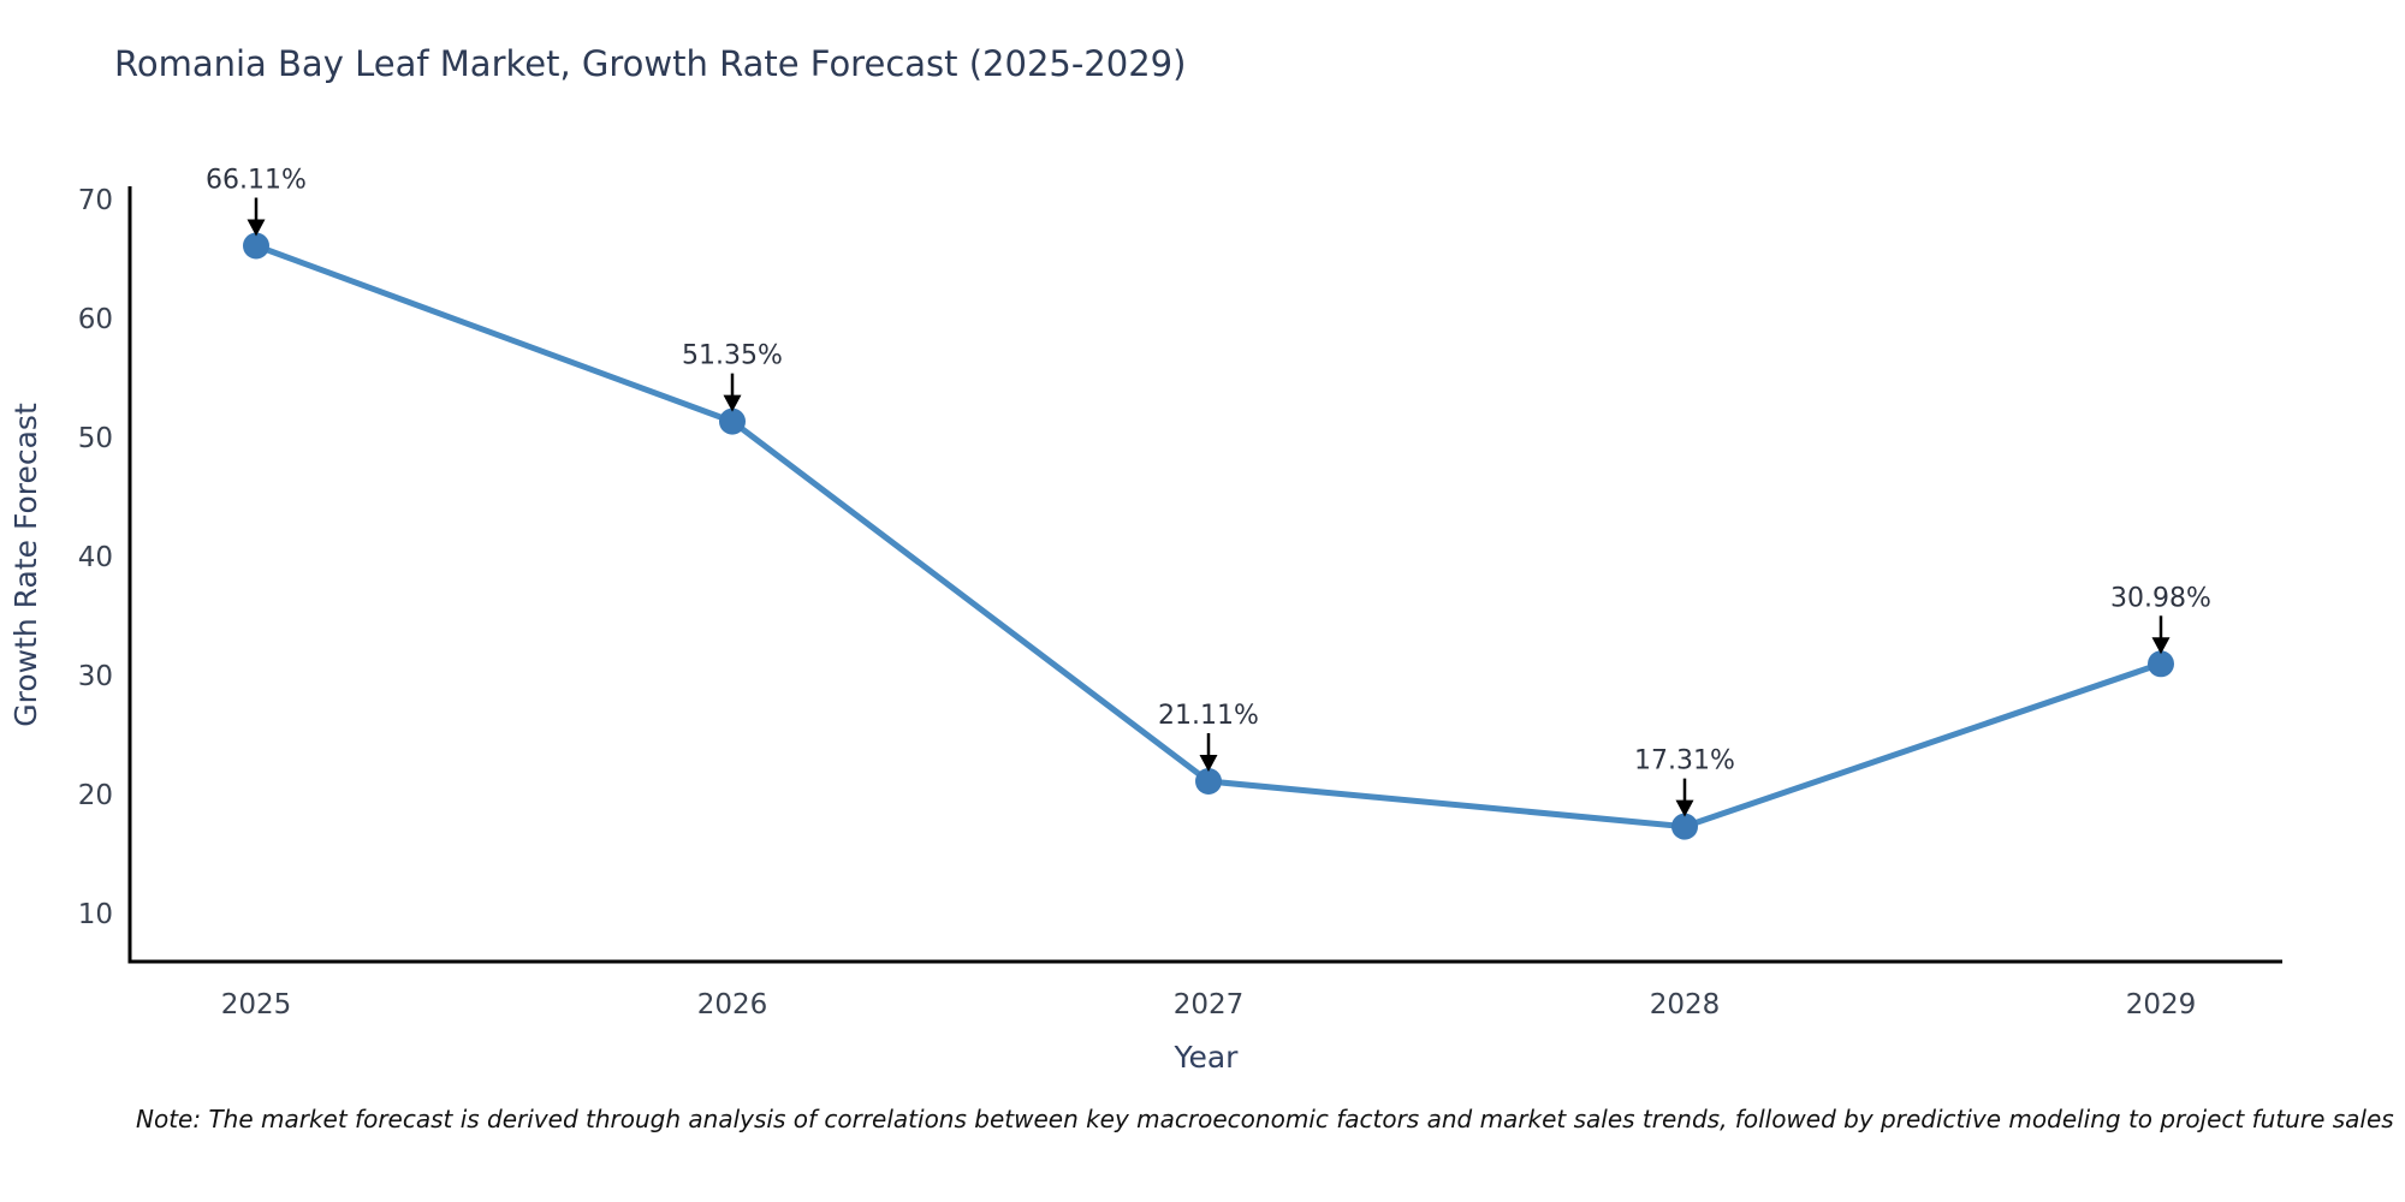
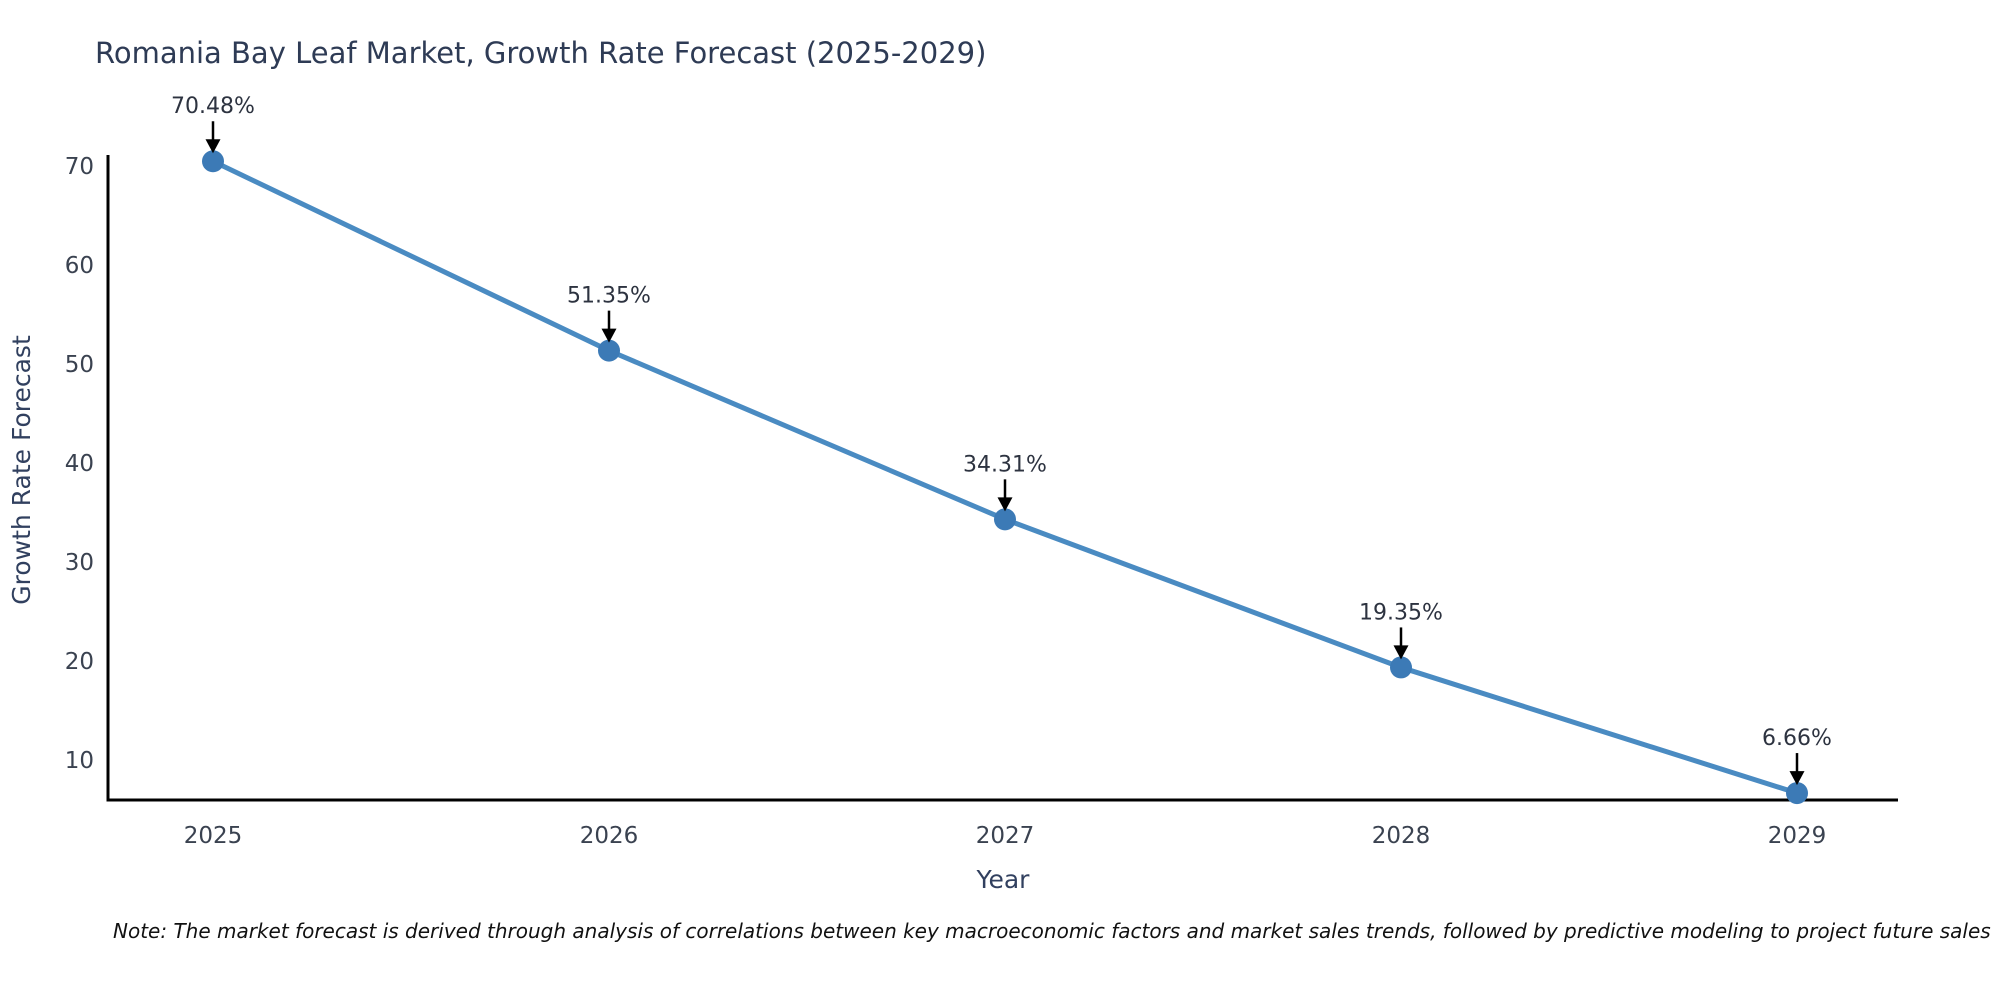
2025: 66.11% -> 70.48%
2027: 21.11% -> 34.31%
2028: 17.31% -> 19.35%
2029: 30.98% -> 6.66%
